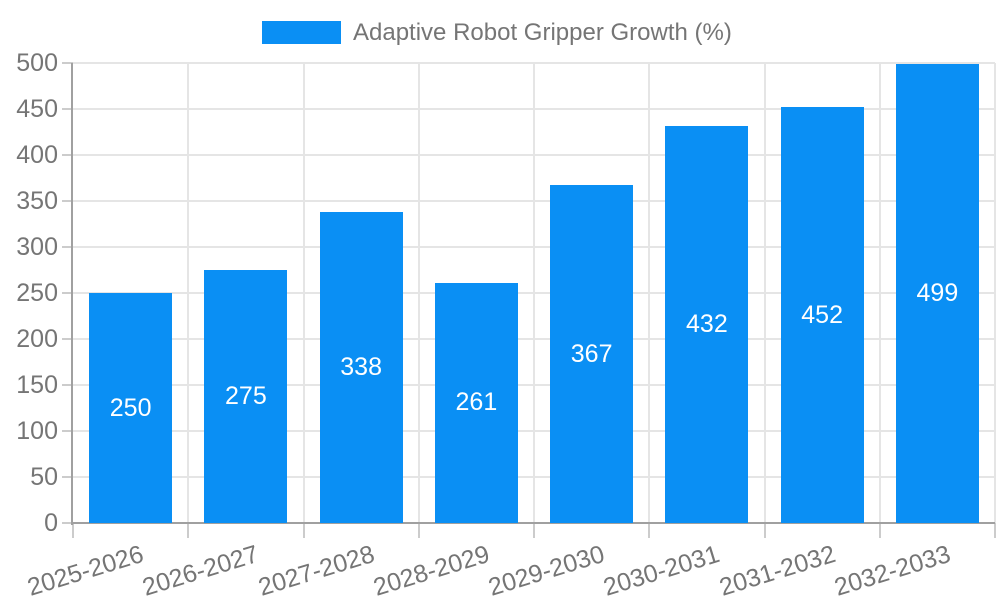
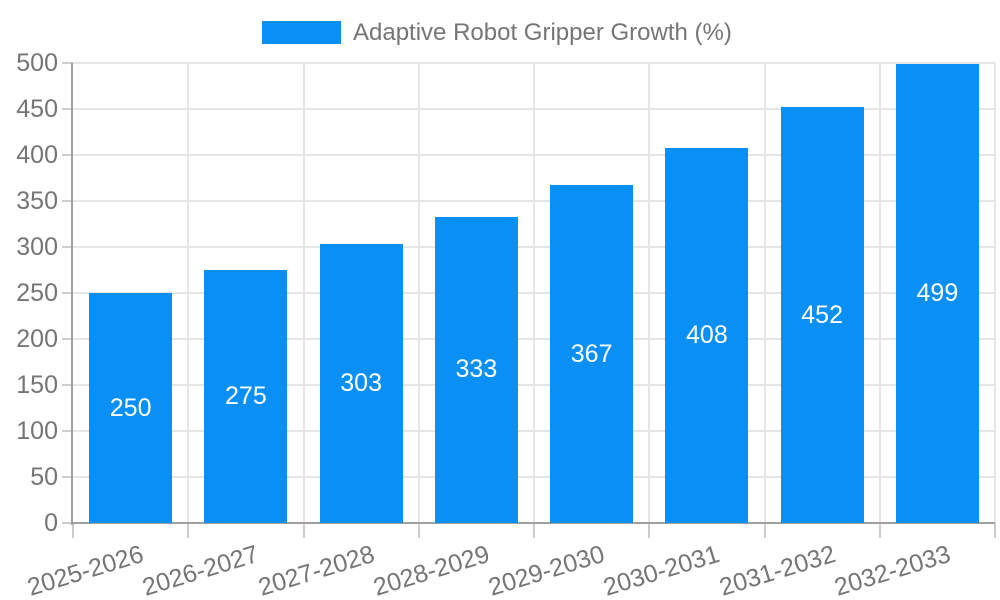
2027-2028: 338 -> 303
2028-2029: 261 -> 333
2030-2031: 432 -> 408
